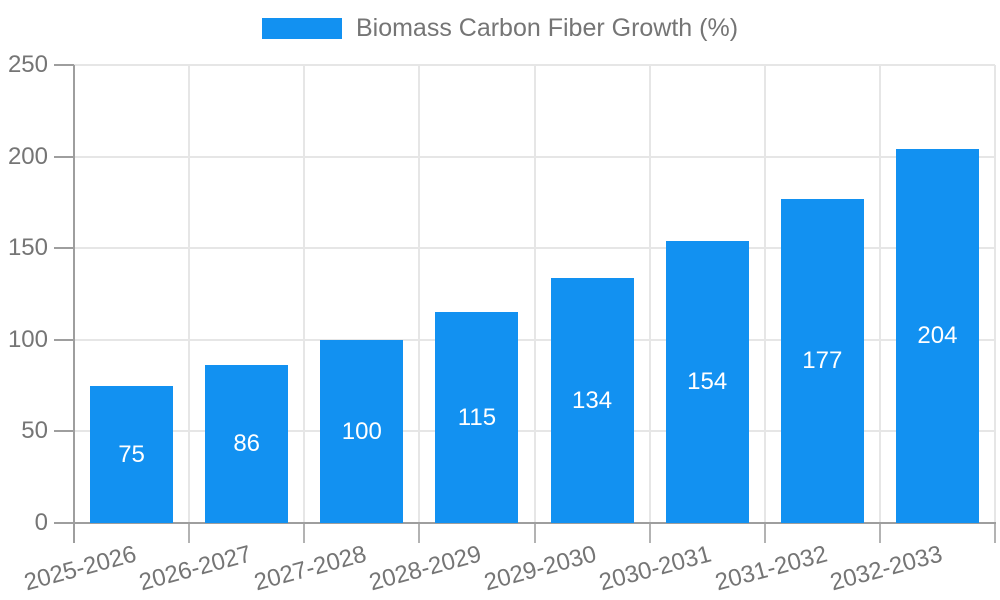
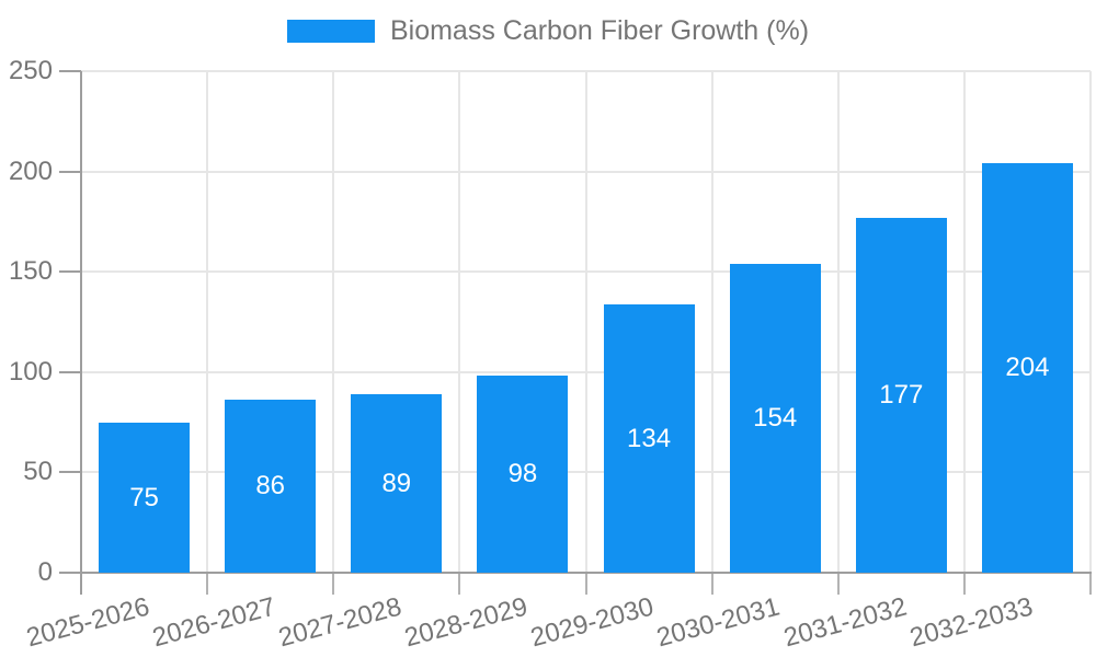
2027-2028: 100 -> 89
2028-2029: 115 -> 98
